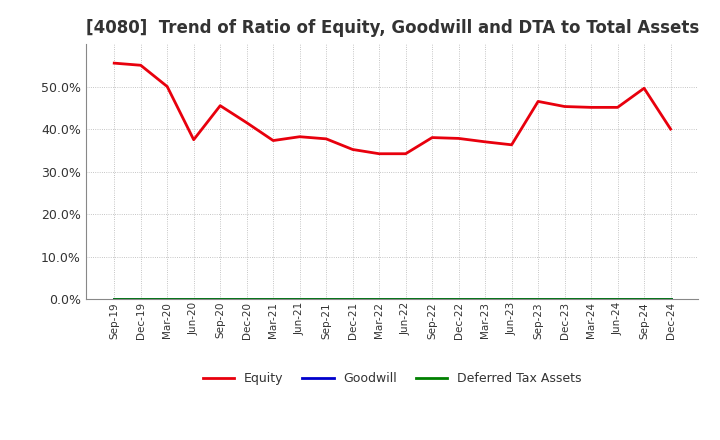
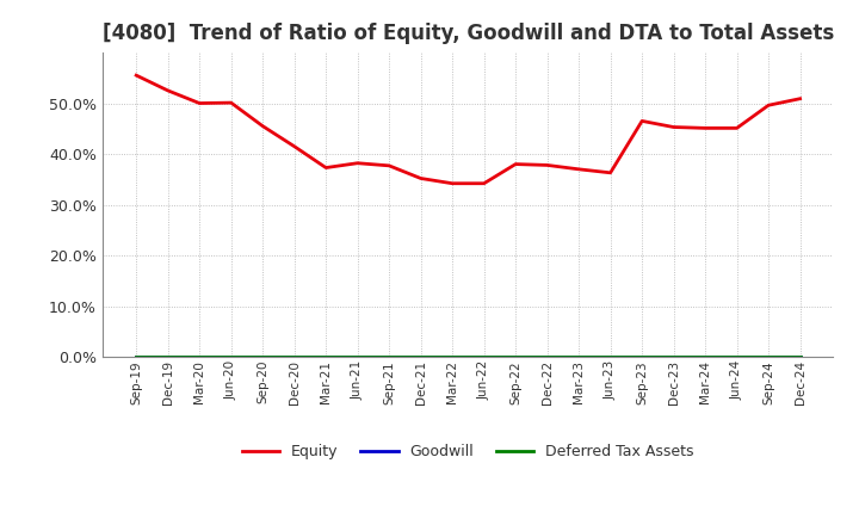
Equity/Dec-19: 55.0% -> 52.5%
Equity/Jun-20: 37.5% -> 50.1%
Equity/Dec-24: 40.0% -> 50.9%
